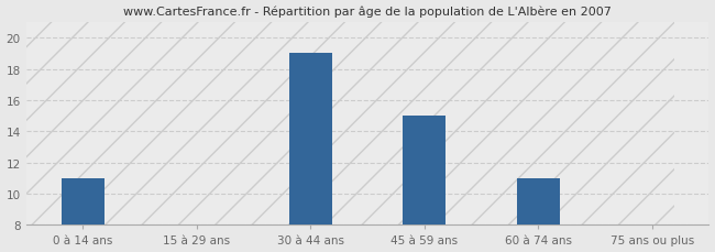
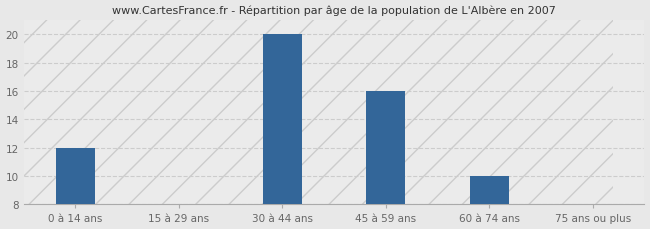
0 à 14 ans: 11 -> 12
30 à 44 ans: 19 -> 20
45 à 59 ans: 15 -> 16
60 à 74 ans: 11 -> 10
